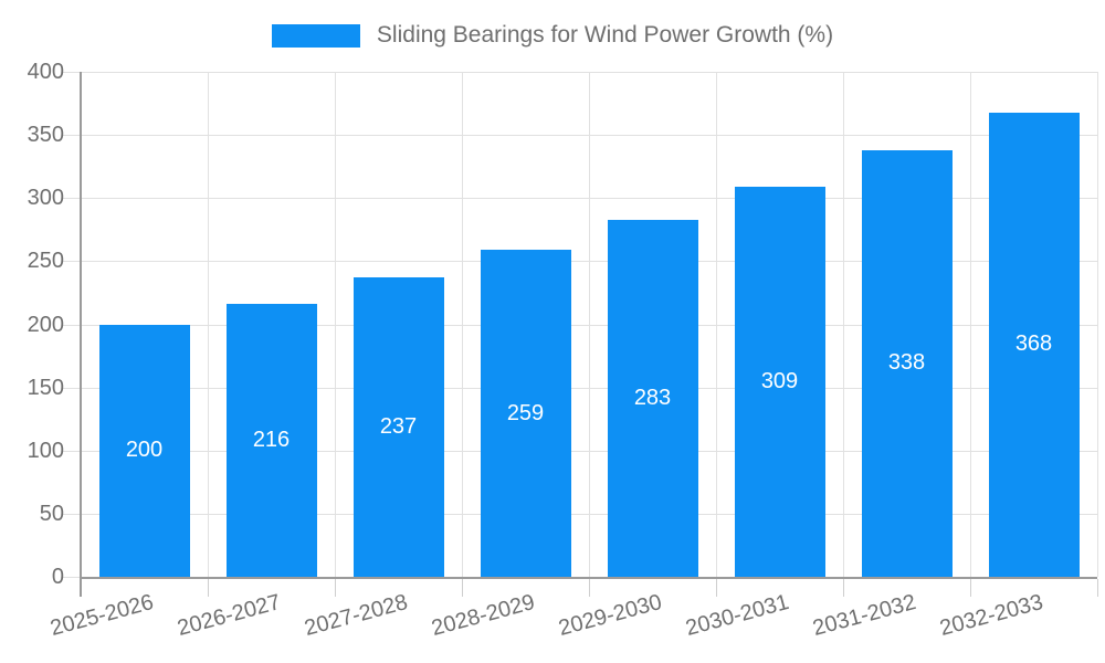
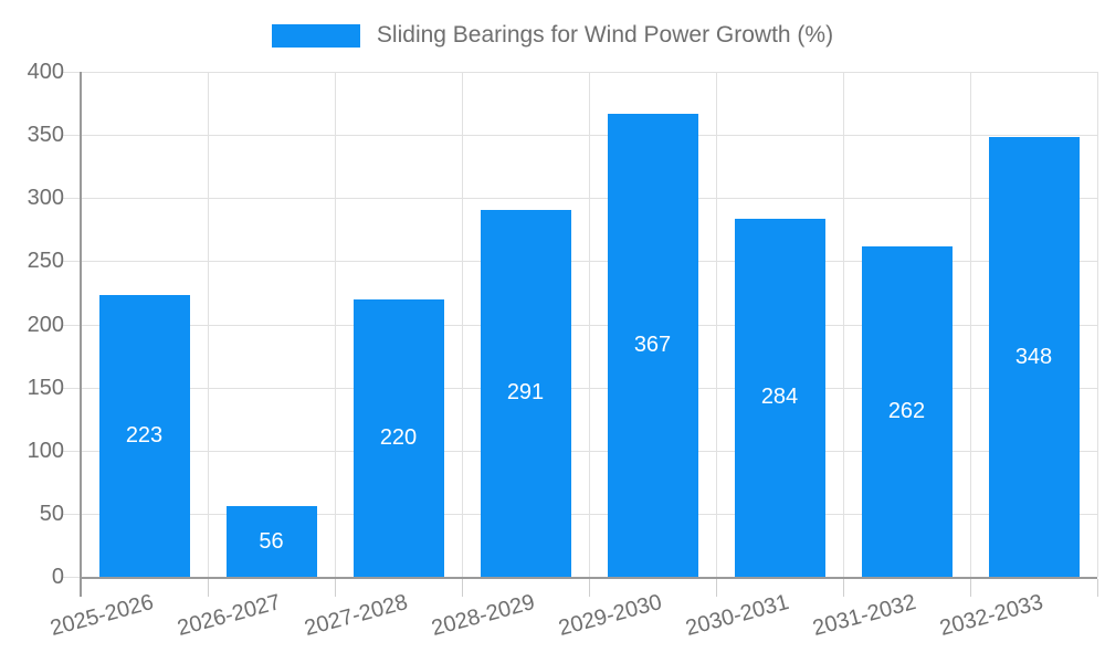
2025-2026: 200 -> 223
2026-2027: 216 -> 56
2027-2028: 237 -> 220
2028-2029: 259 -> 291
2029-2030: 283 -> 367
2030-2031: 309 -> 284
2031-2032: 338 -> 262
2032-2033: 368 -> 348
